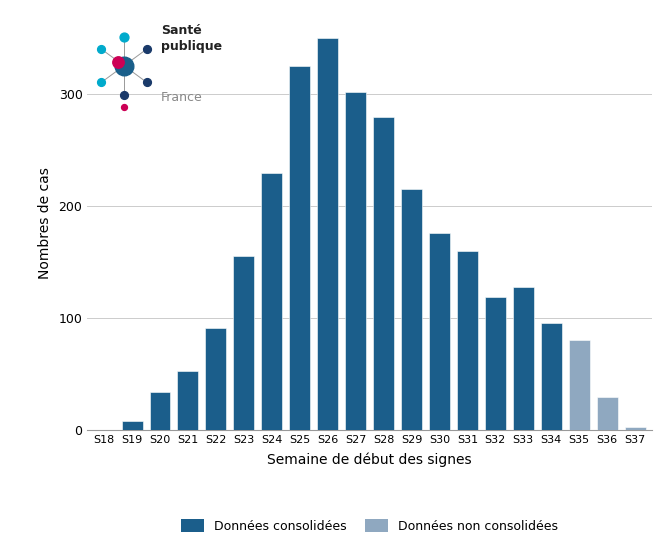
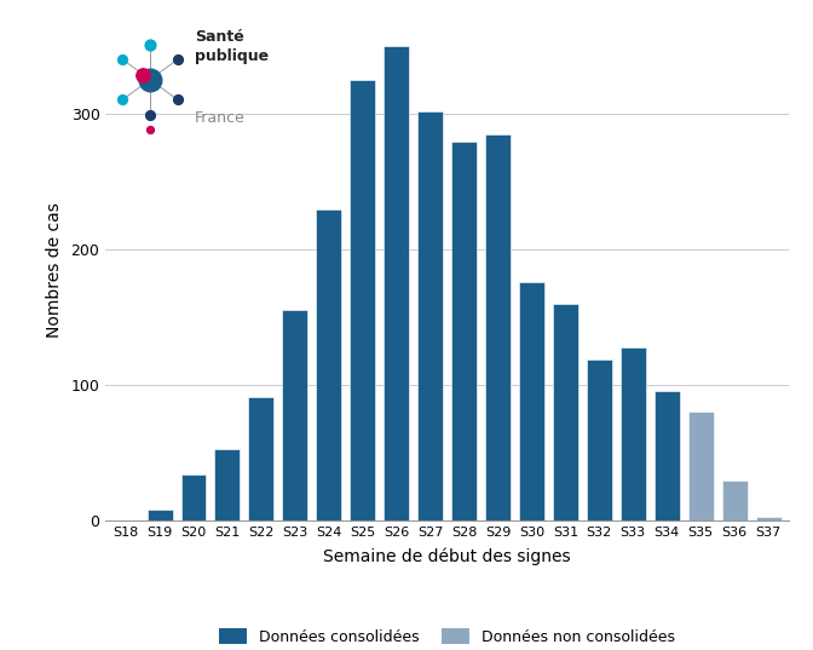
S29: 215 -> 285
